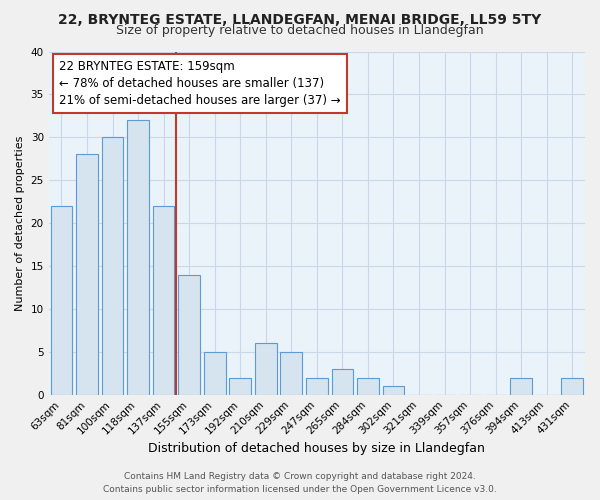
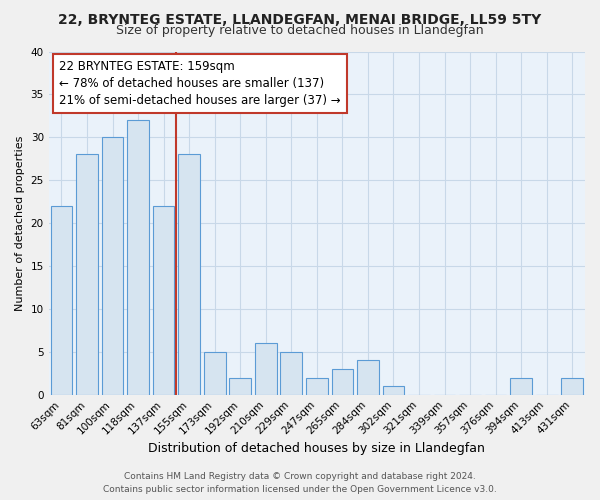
155sqm: 14 -> 28
284sqm: 2 -> 4
